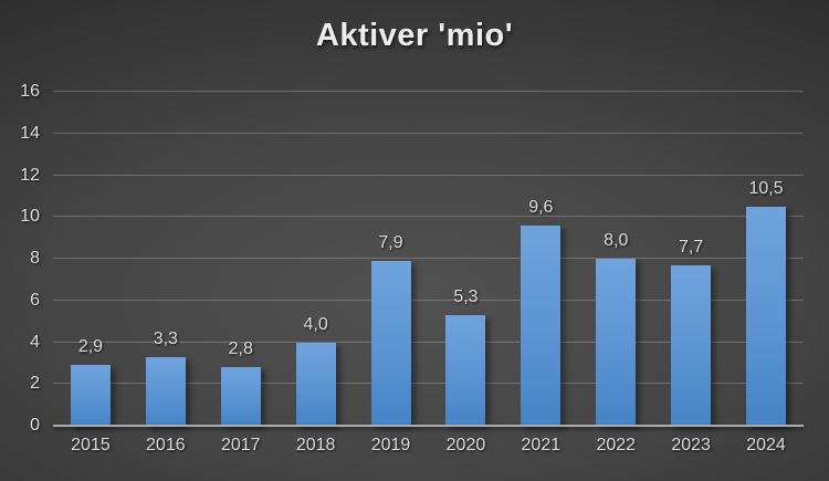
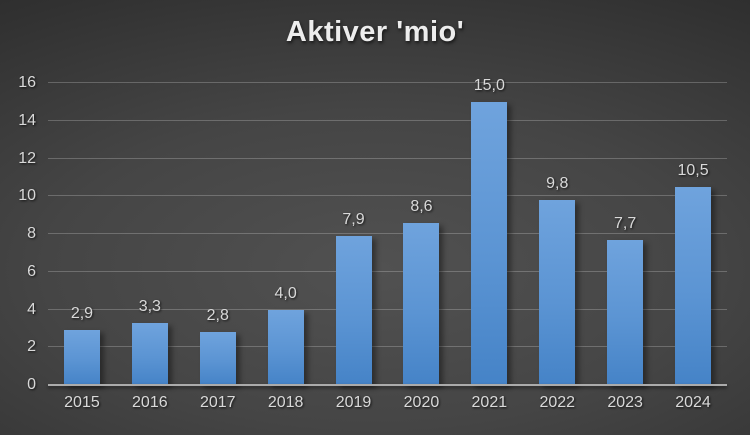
2020: 5,3 -> 8,6
2021: 9,6 -> 15,0
2022: 8,0 -> 9,8
